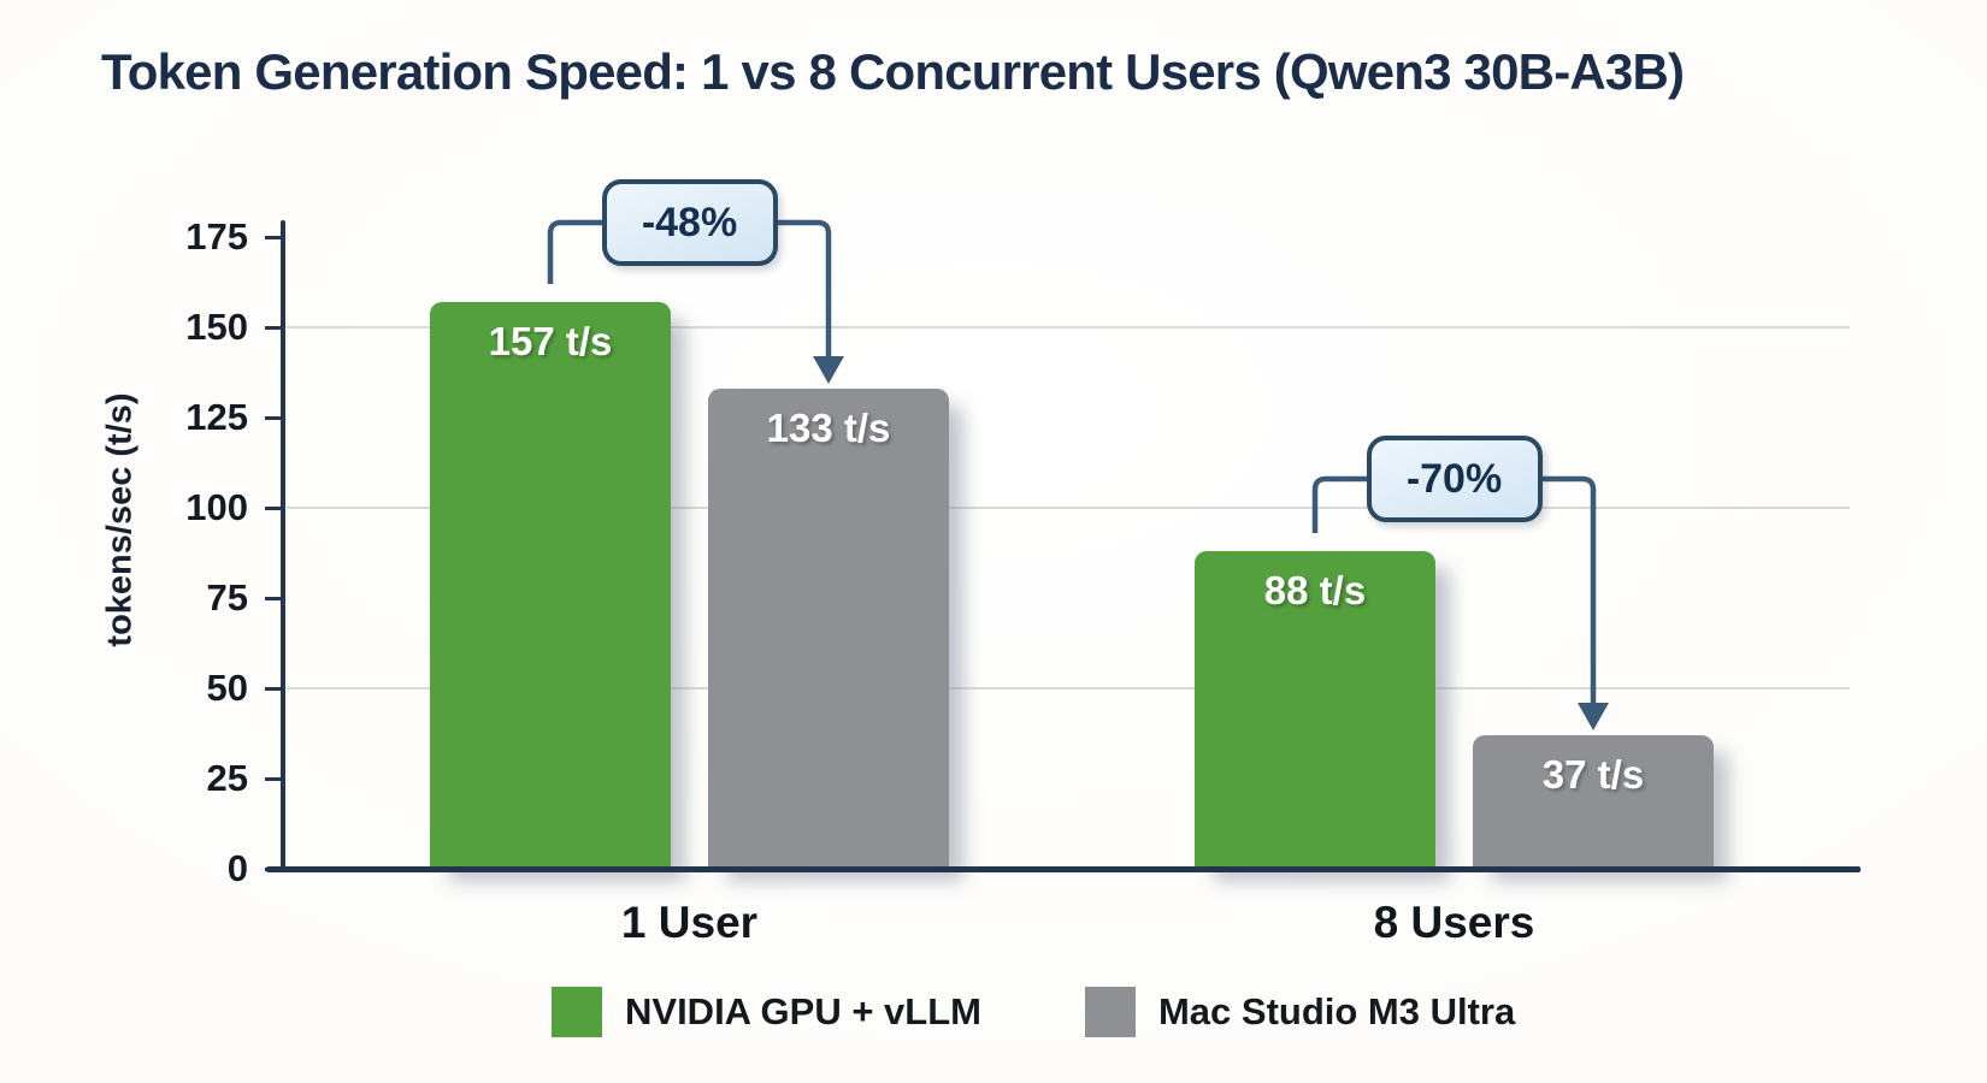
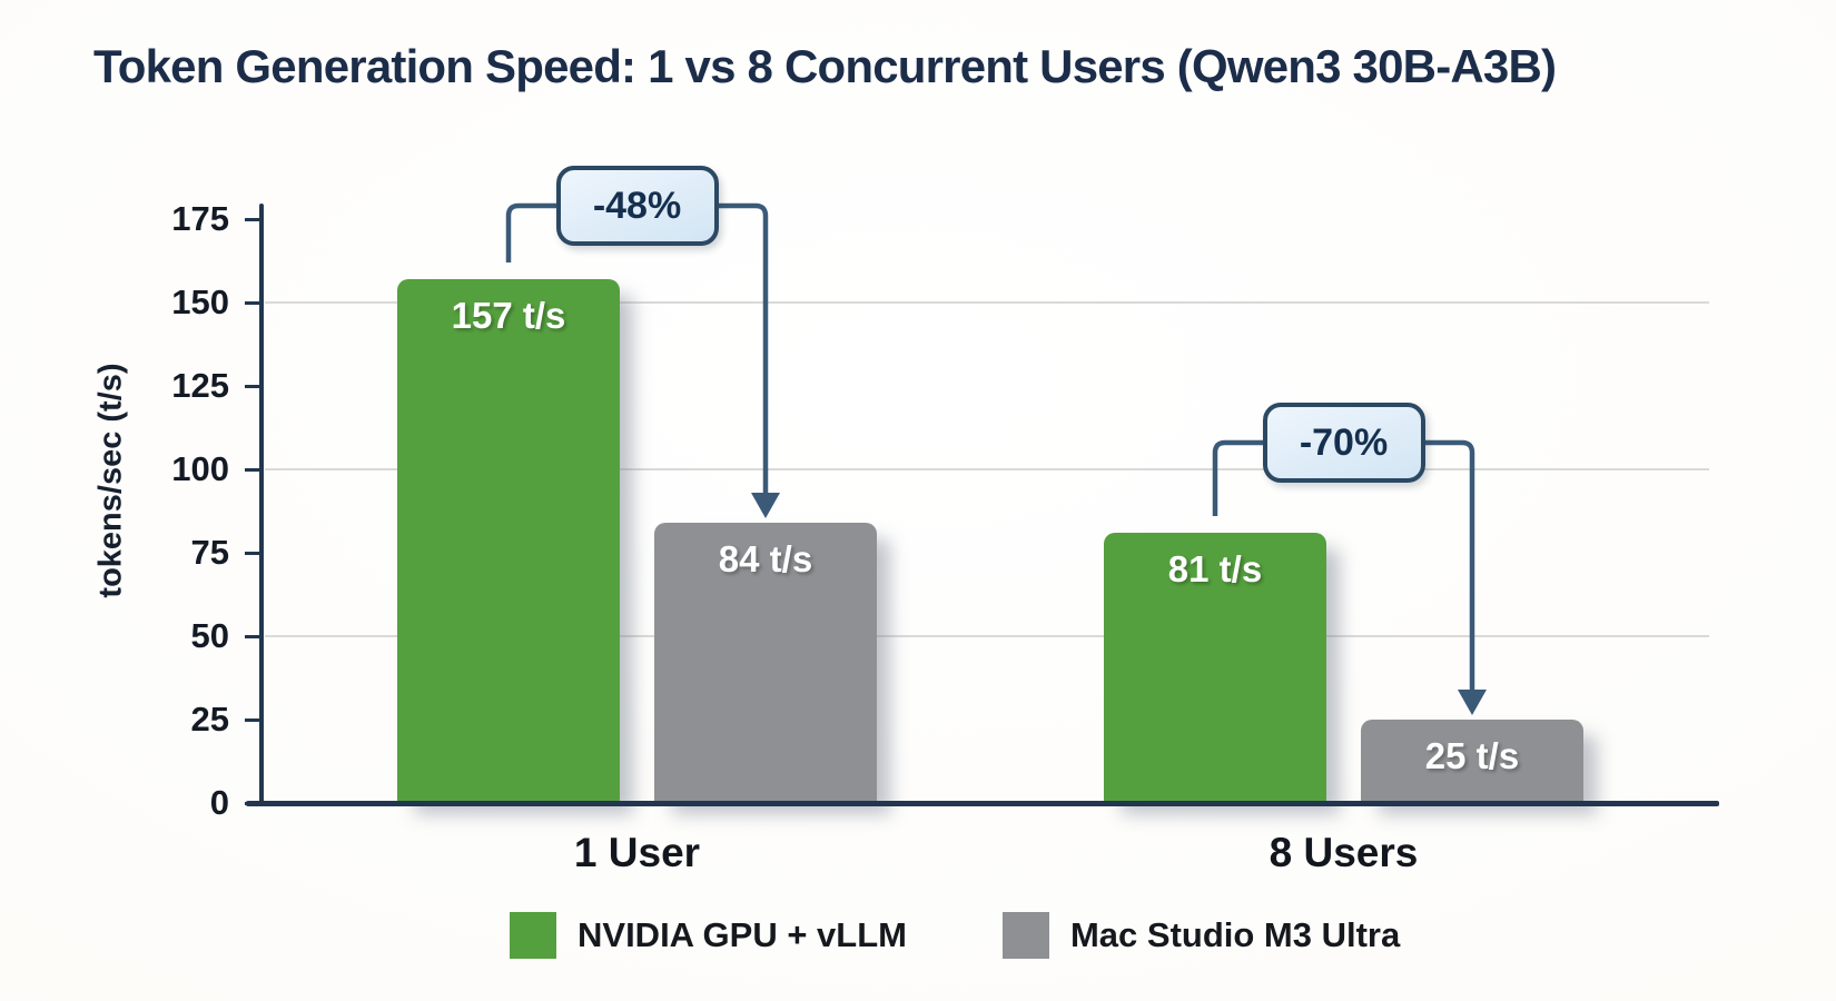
Mac Studio M3 Ultra/1 User: 133 -> 84
NVIDIA GPU + vLLM/8 Users: 88 -> 81
Mac Studio M3 Ultra/8 Users: 37 -> 25
